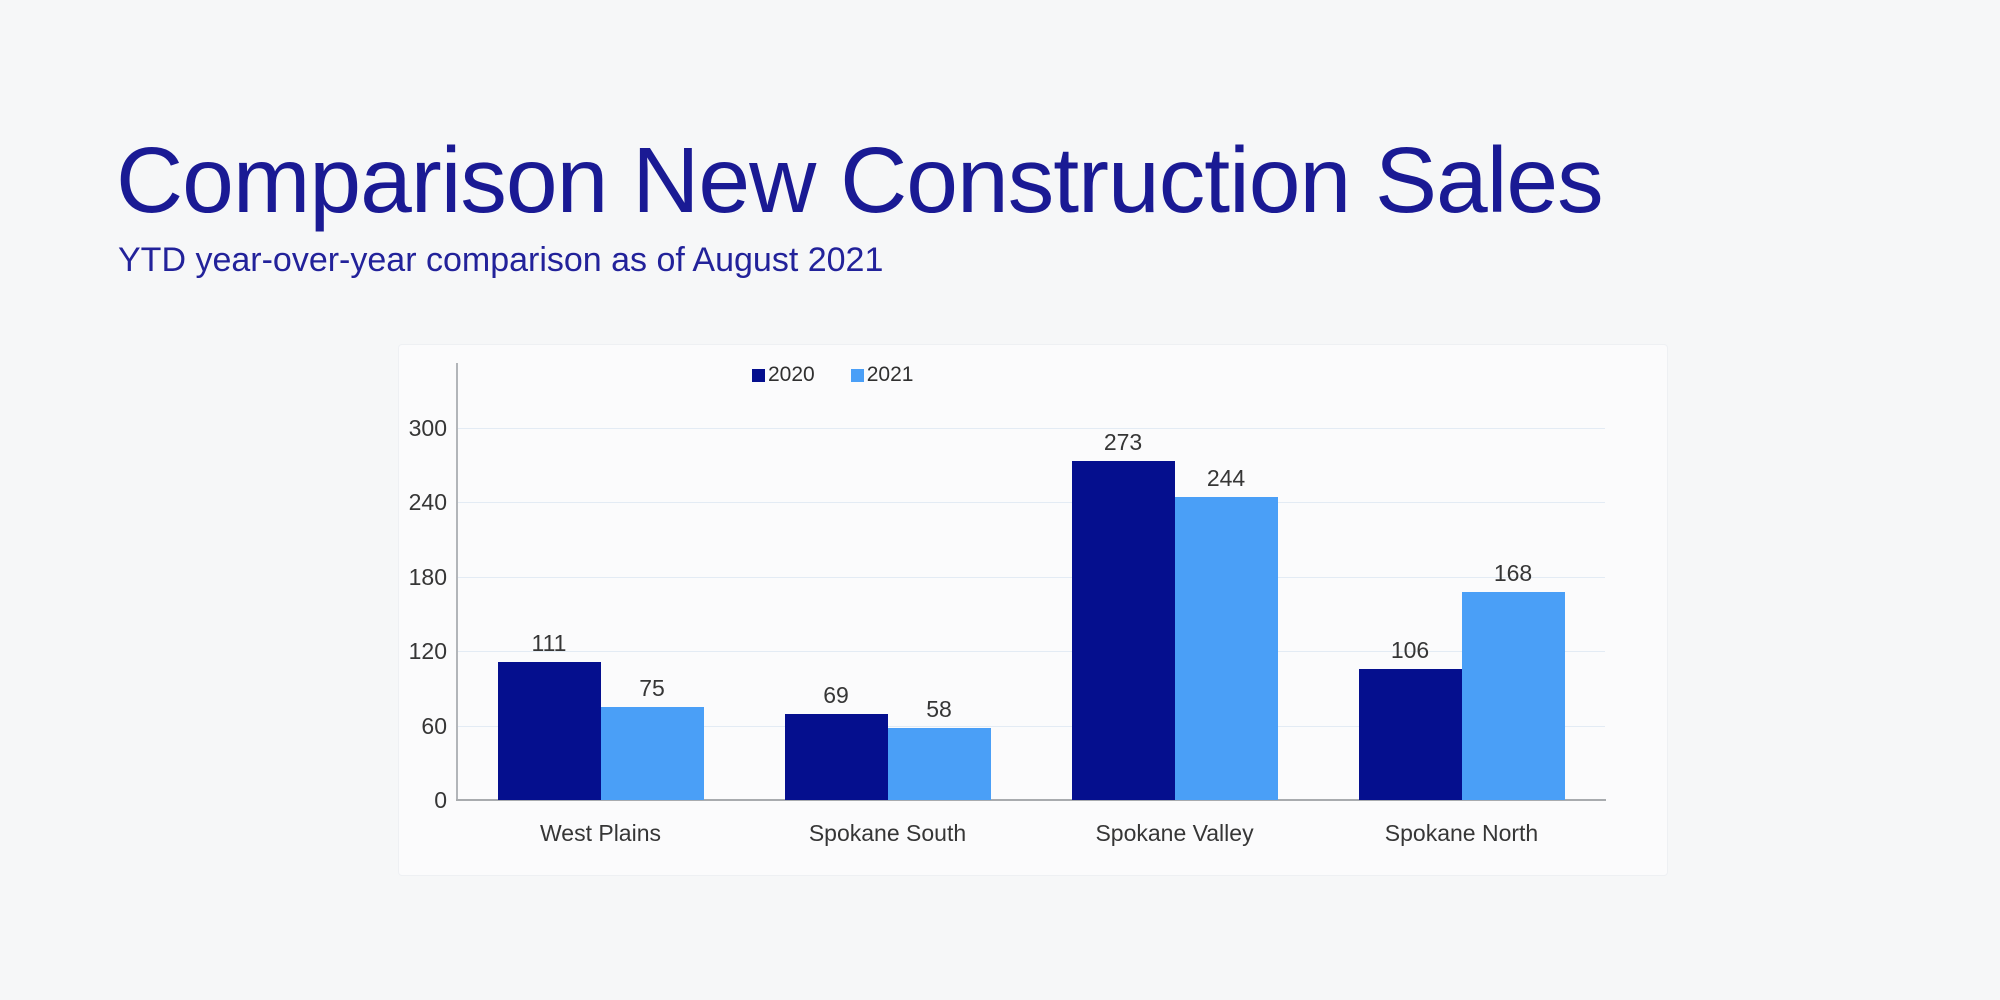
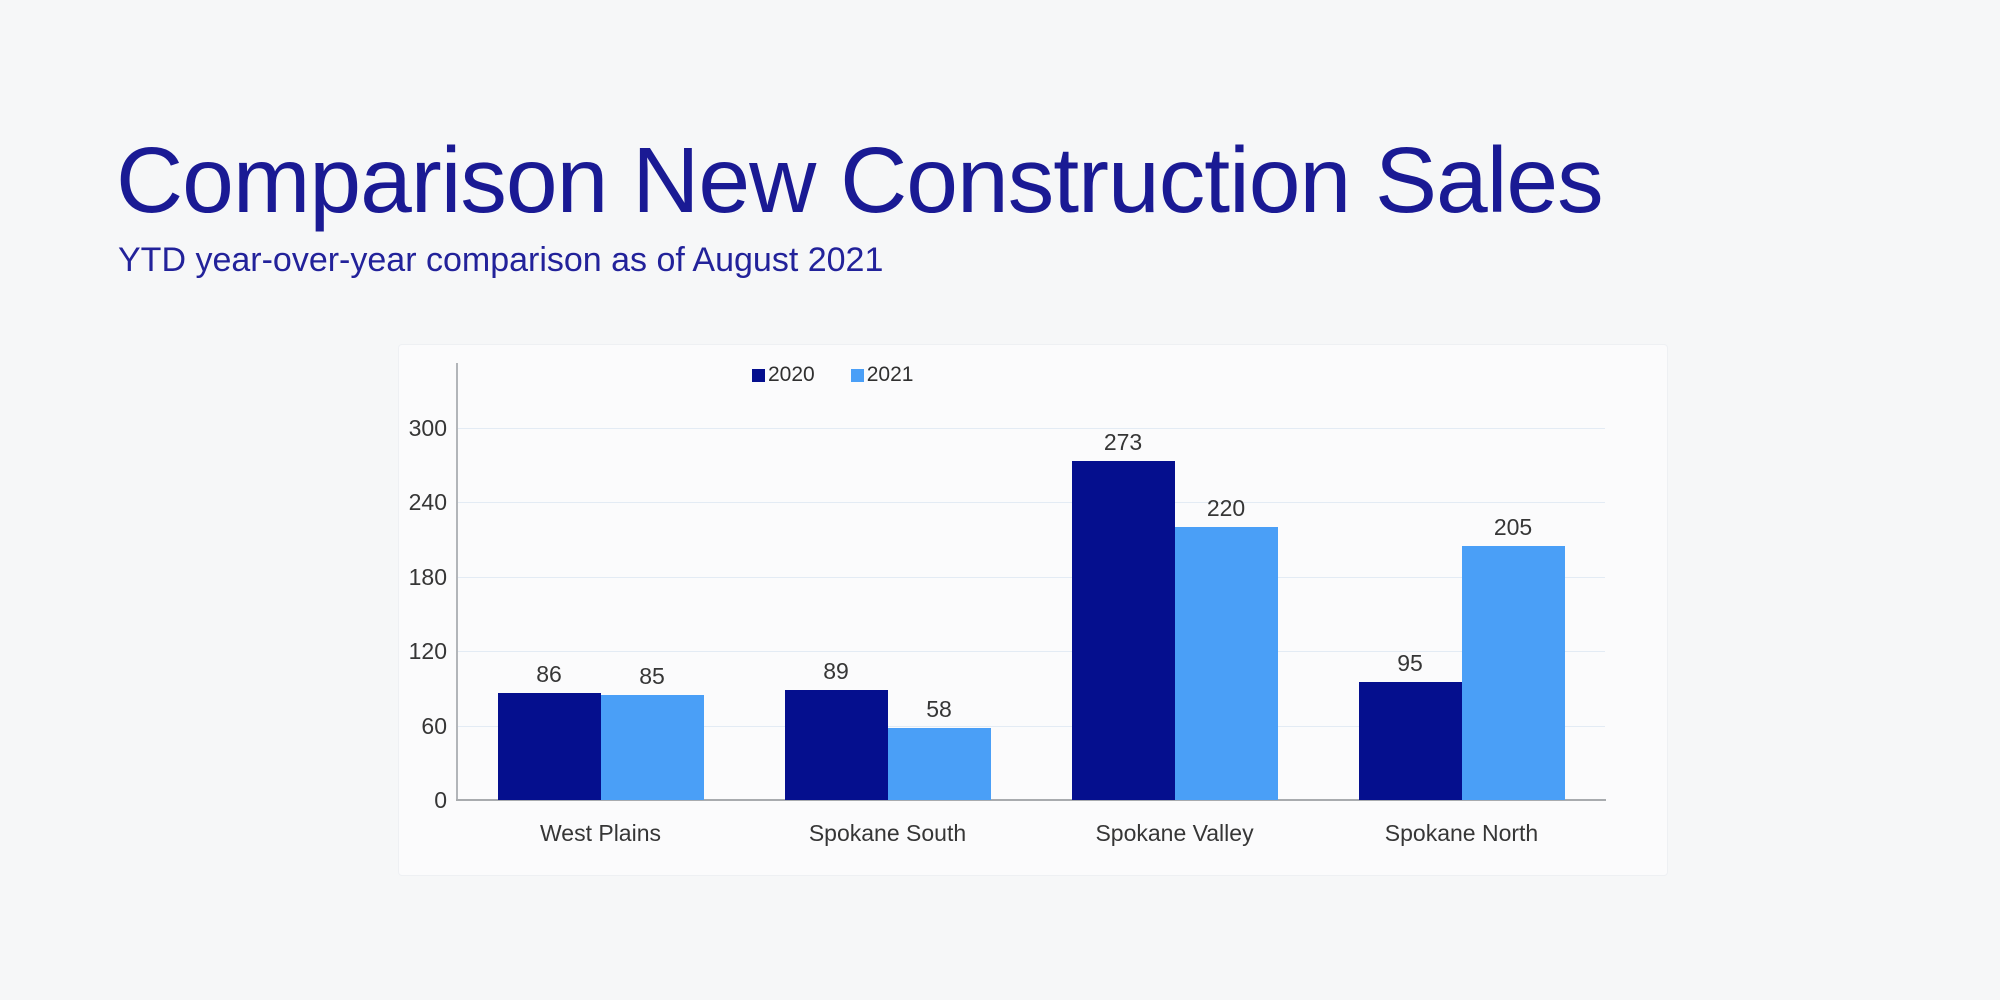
2020/West Plains: 111 -> 86
2021/West Plains: 75 -> 85
2020/Spokane South: 69 -> 89
2021/Spokane Valley: 244 -> 220
2020/Spokane North: 106 -> 95
2021/Spokane North: 168 -> 205
